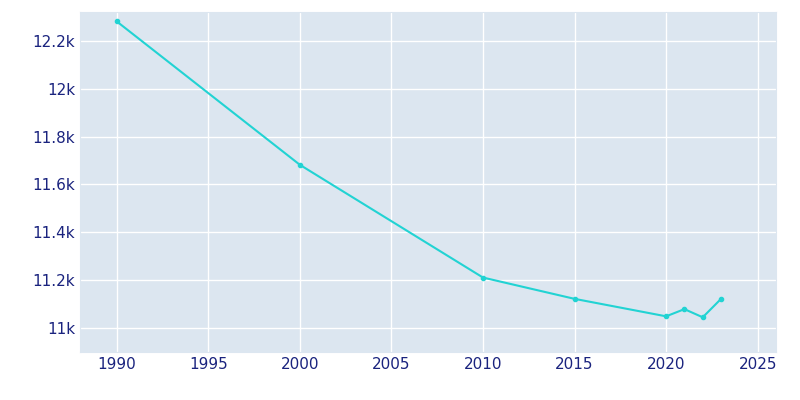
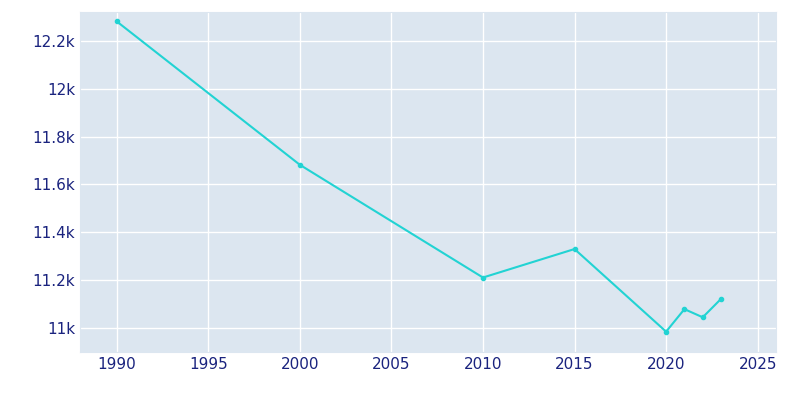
2015: 11.122k -> 11.330k
2020: 11.049k -> 10.985k
